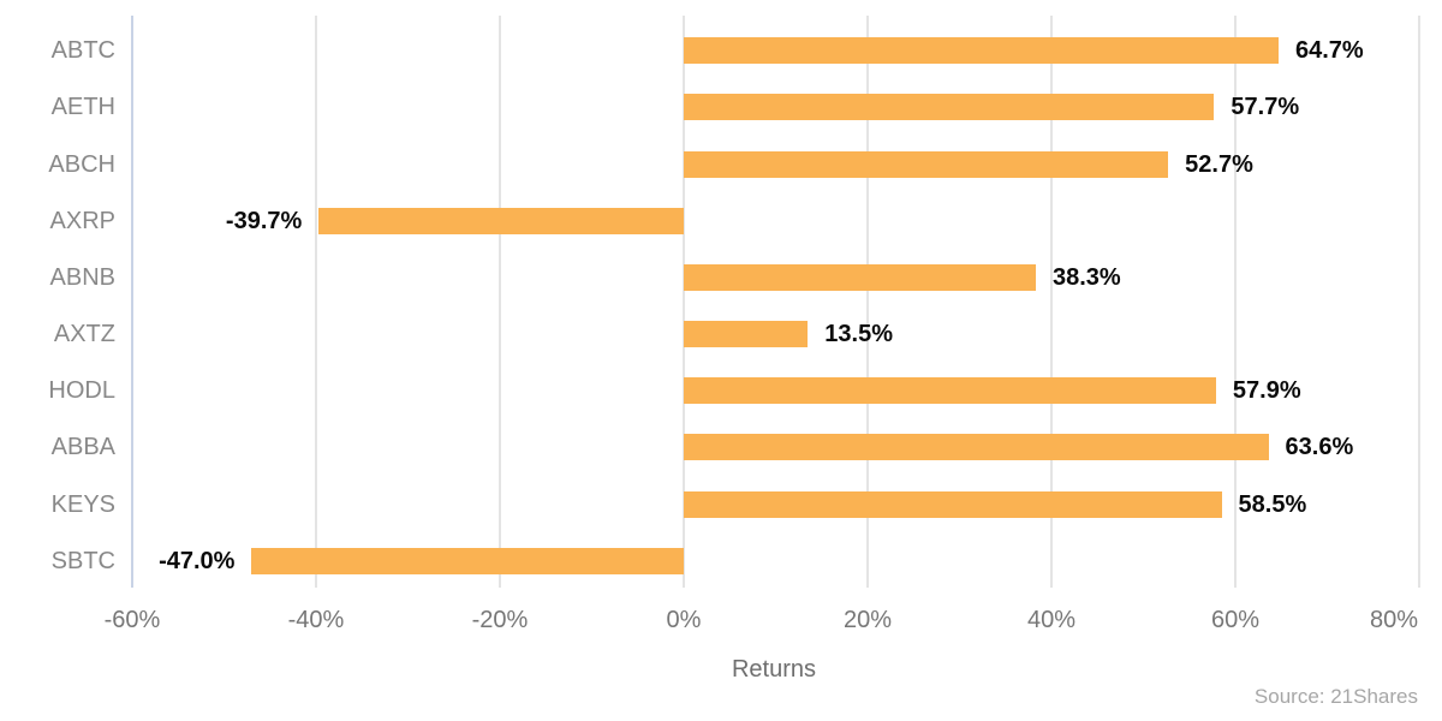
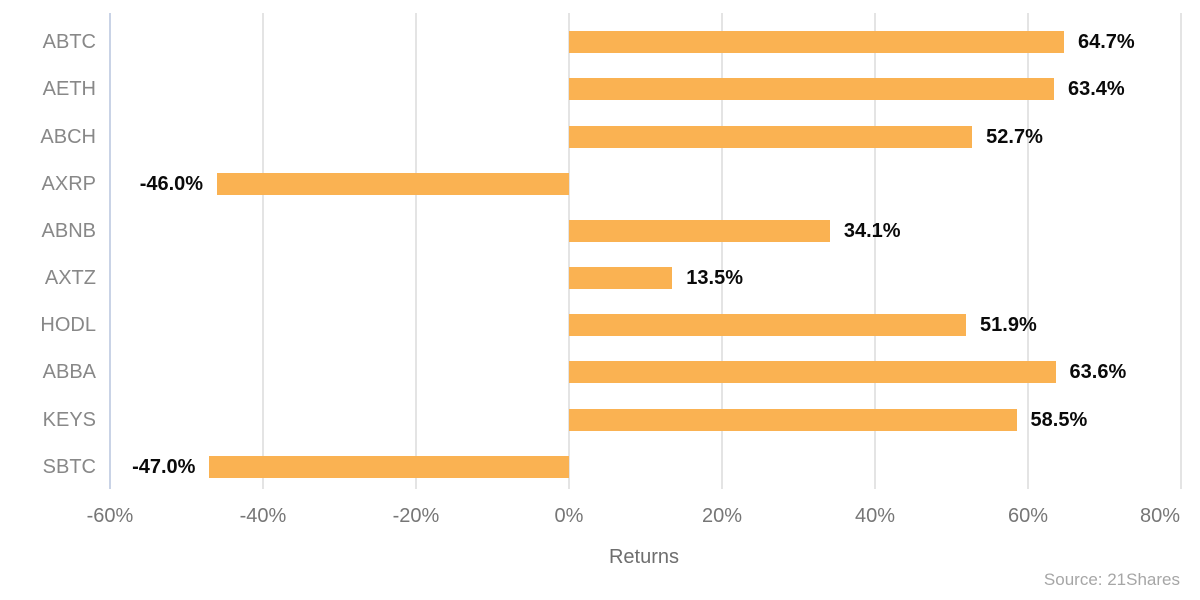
AETH: 57.7% -> 63.4%
AXRP: -39.7% -> -46.0%
ABNB: 38.3% -> 34.1%
HODL: 57.9% -> 51.9%
